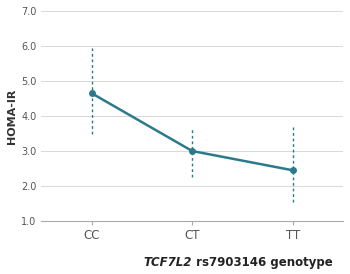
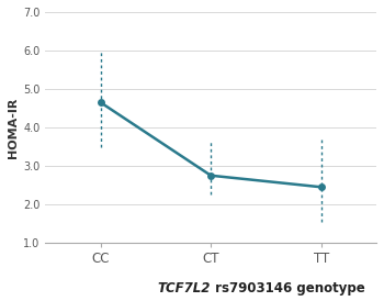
CT: 3.00 -> 2.75
